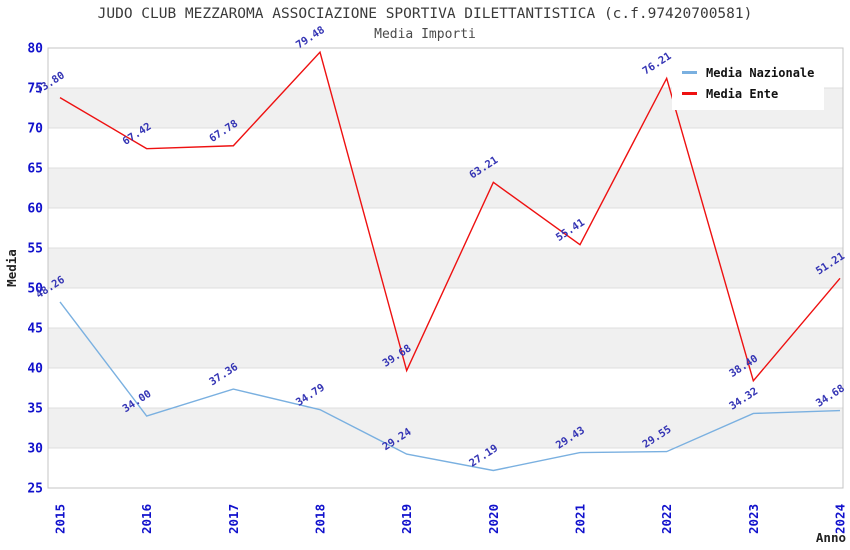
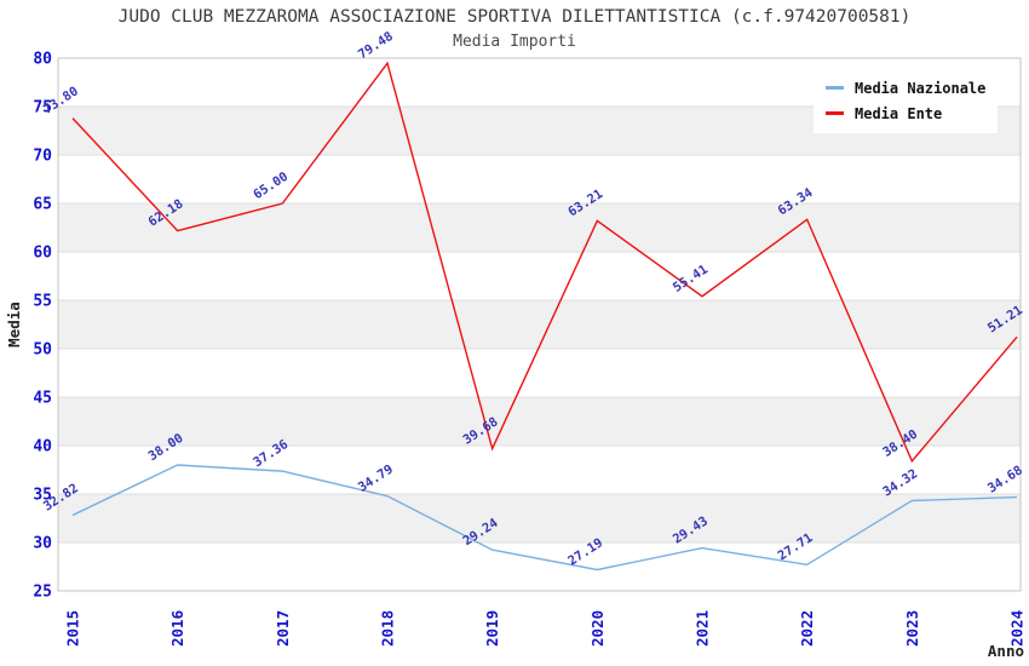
Media Nazionale/2015: 48.26 -> 32.82
Media Nazionale/2016: 34.00 -> 38.00
Media Ente/2016: 67.42 -> 62.18
Media Ente/2017: 67.78 -> 65.00
Media Nazionale/2022: 29.55 -> 27.71
Media Ente/2022: 76.21 -> 63.34
